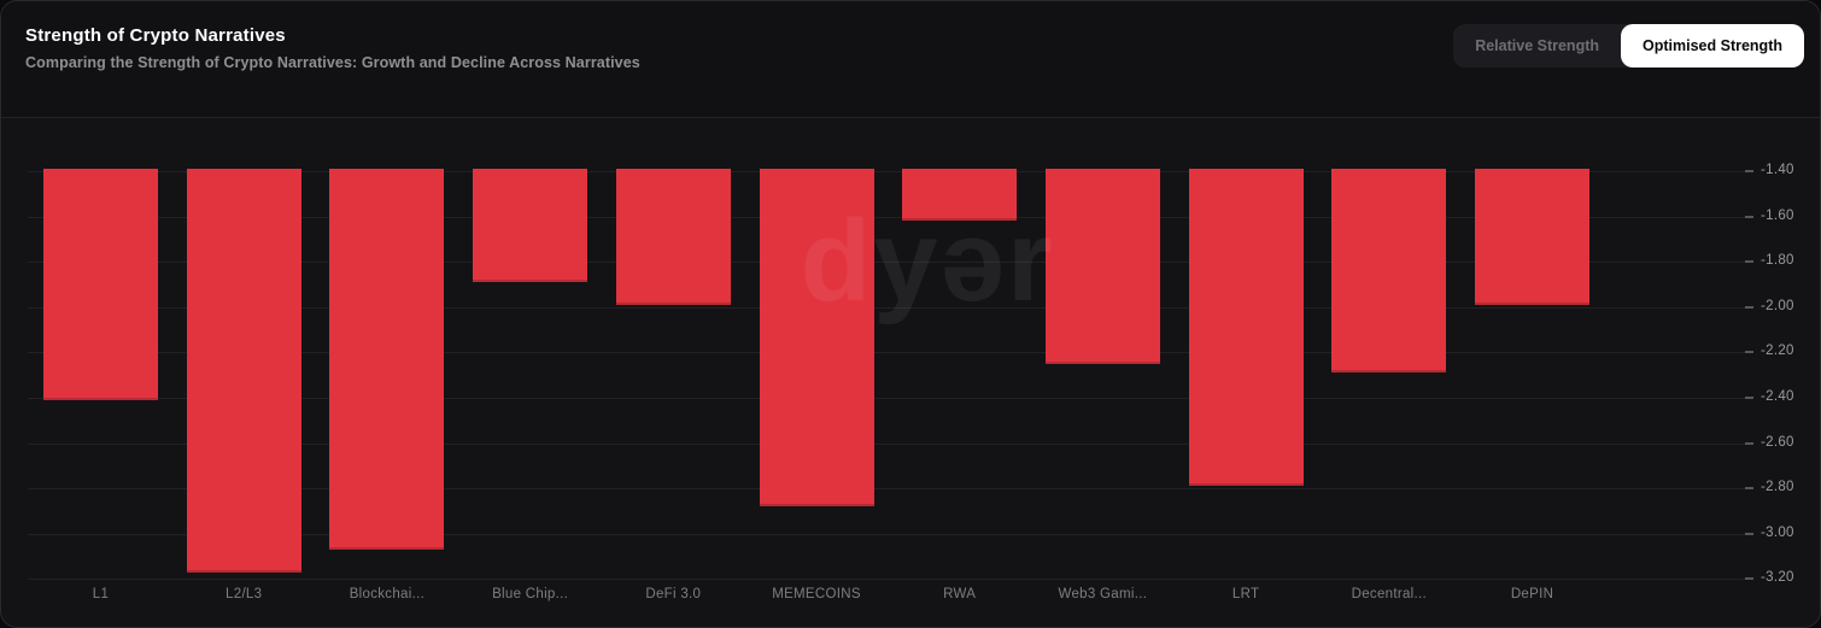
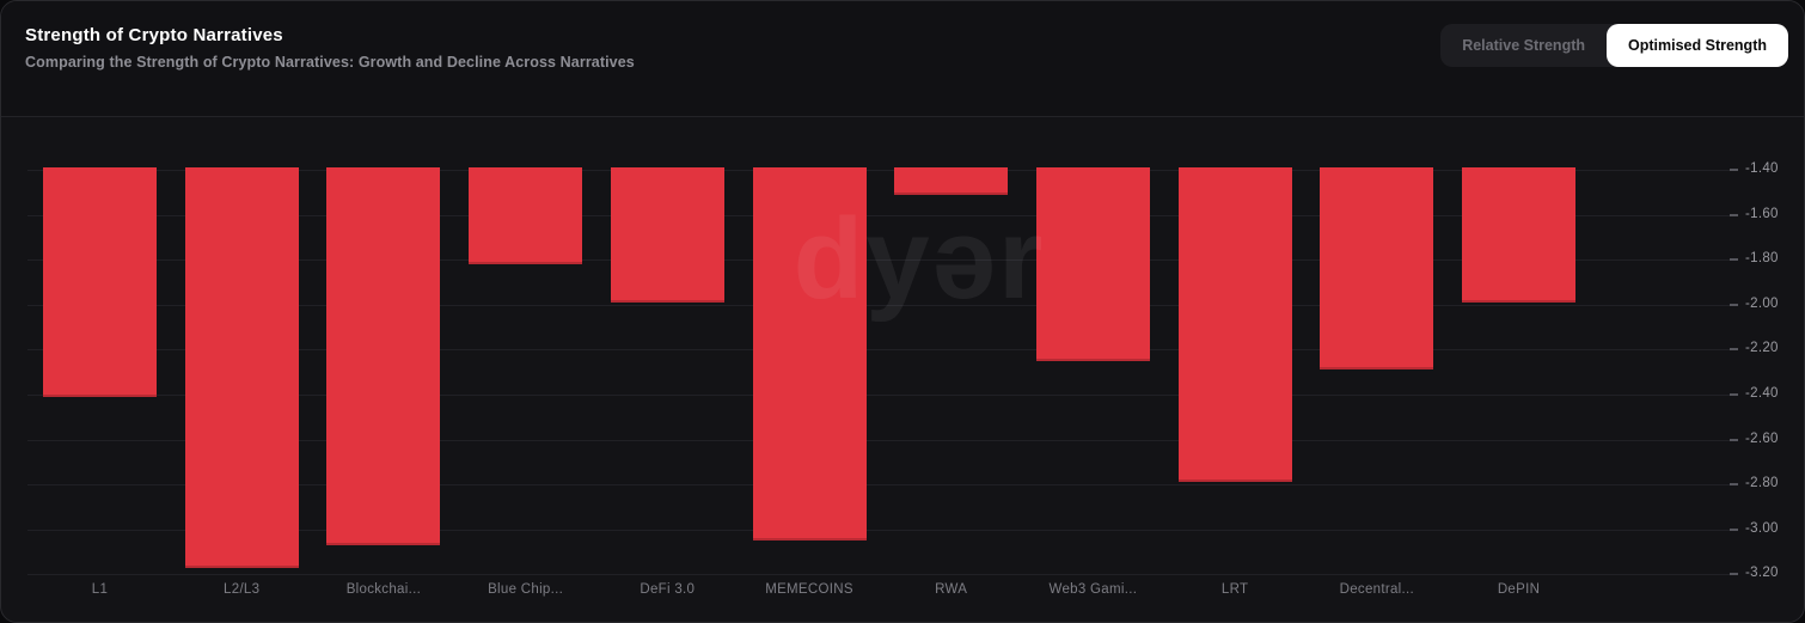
Blue Chip...: -1.89 -> -1.82
MEMECOINS: -2.88 -> -3.05
RWA: -1.62 -> -1.51
